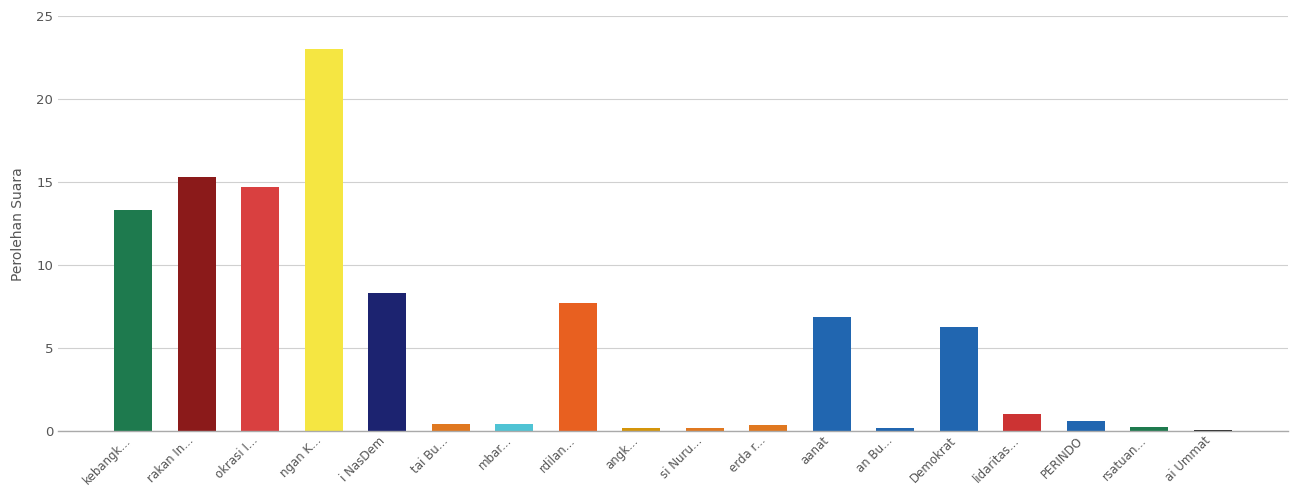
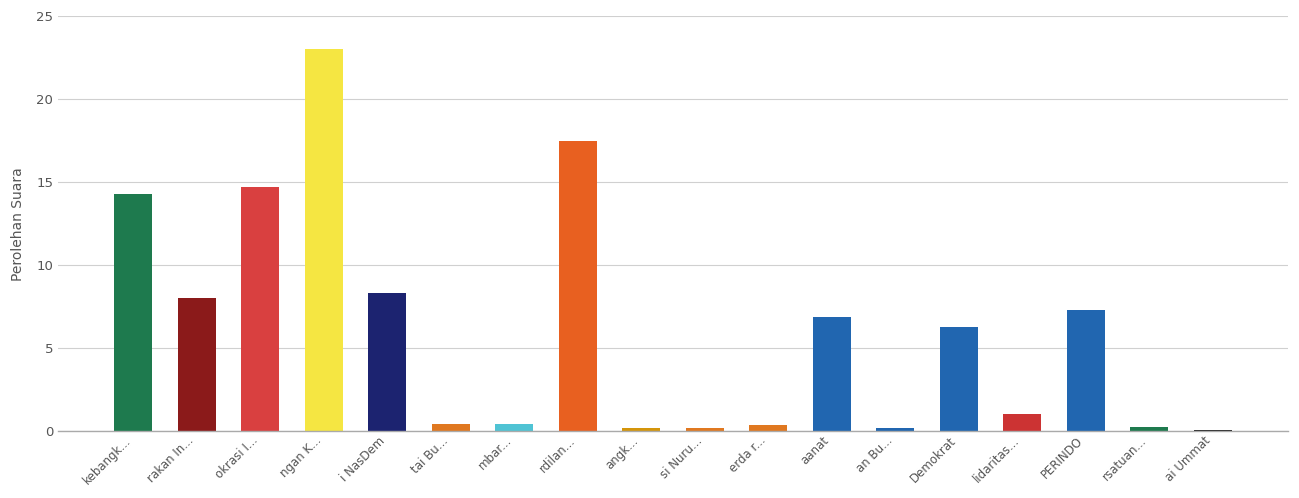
kebangk...: 13.3 -> 14.3
rakan In...: 15.3 -> 8.0
rdilan...: 7.7 -> 17.5
PERINDO: 0.7 -> 7.3
